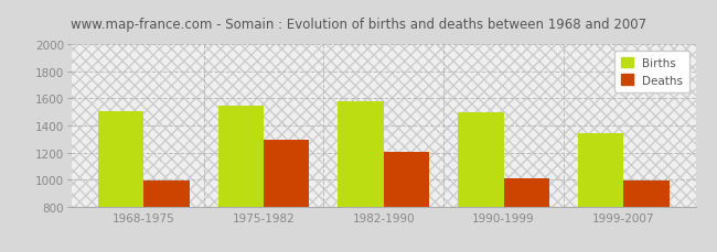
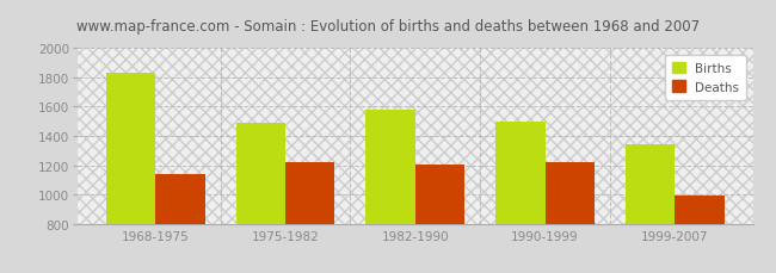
Births/1968-1975: 1510 -> 1830
Deaths/1968-1975: 990 -> 1140
Births/1975-1982: 1550 -> 1490
Deaths/1975-1982: 1290 -> 1220
Deaths/1990-1999: 1010 -> 1220
